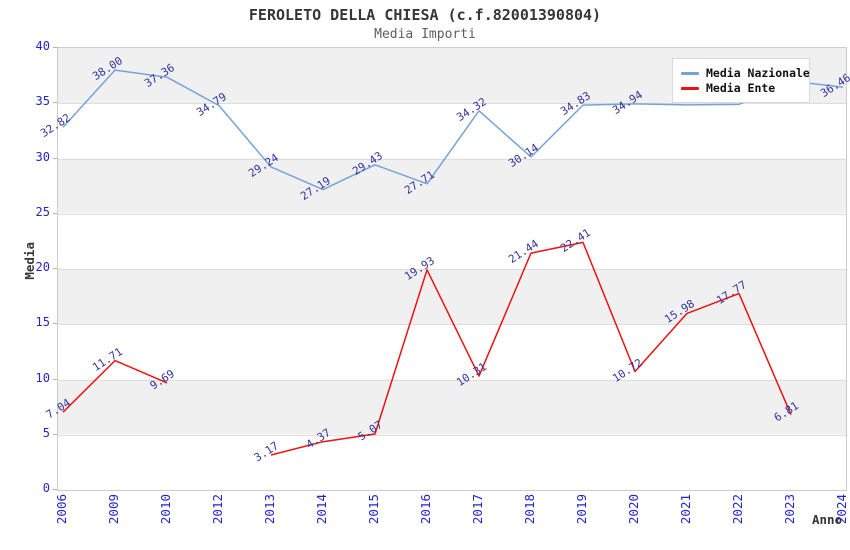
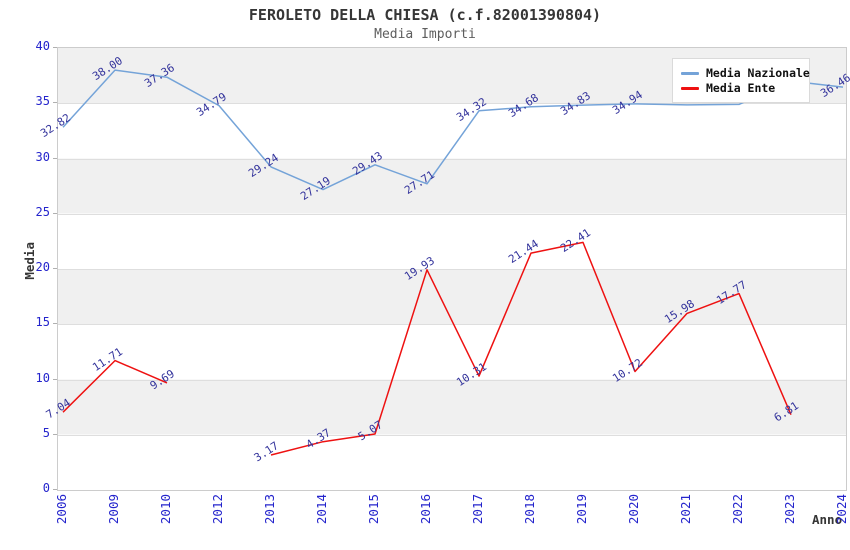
Media Nazionale/2018: 30.14 -> 34.68
